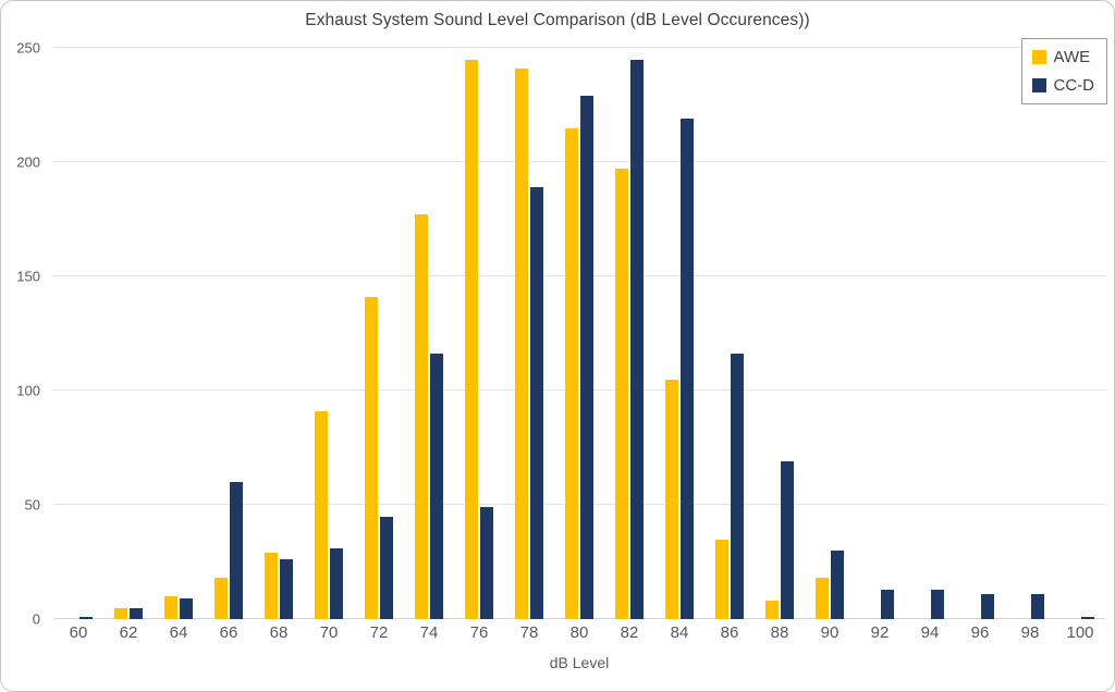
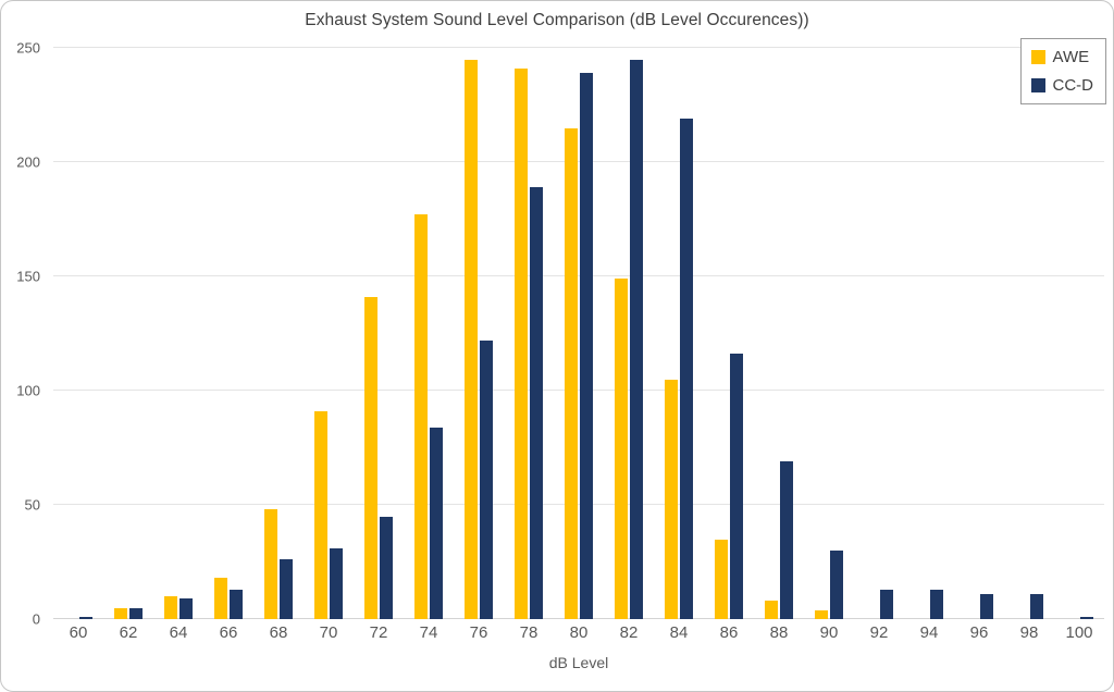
CC-D/66: 60 -> 13
AWE/68: 29 -> 48
CC-D/74: 116 -> 84
CC-D/76: 49 -> 122
CC-D/80: 229 -> 239
AWE/82: 197 -> 149
AWE/90: 18 -> 4
